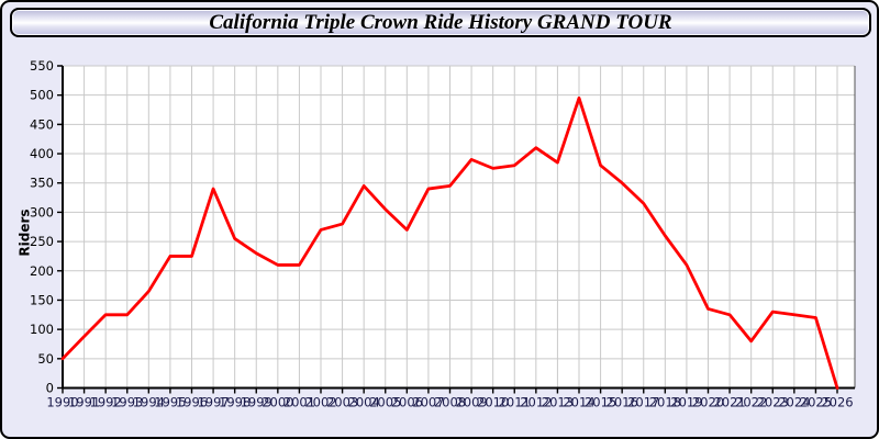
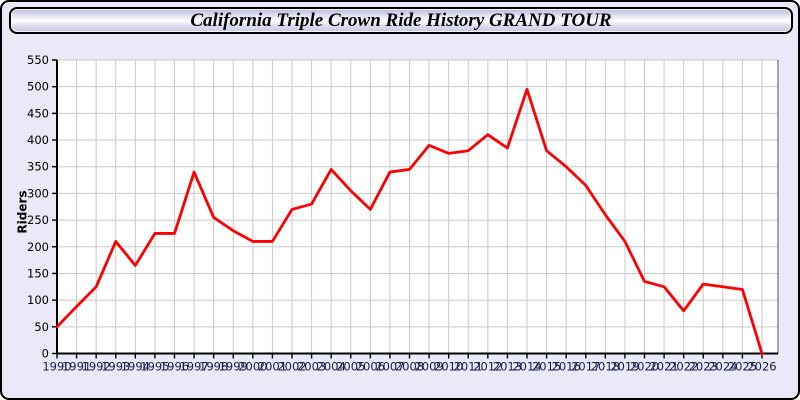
1993: 120 -> 210
